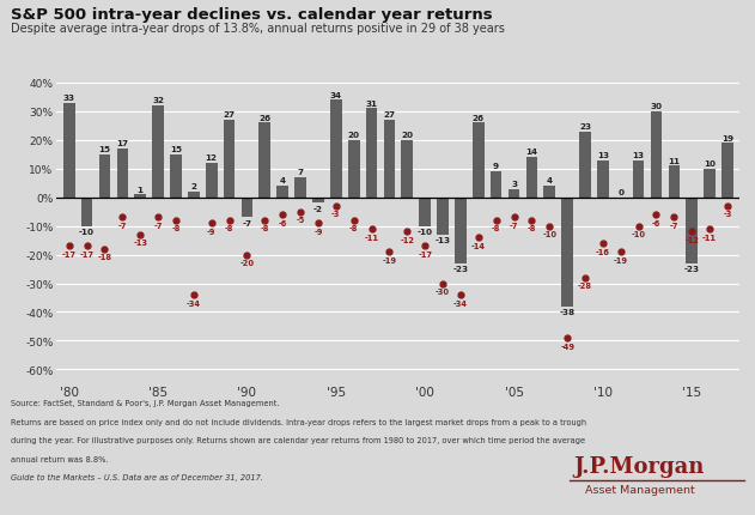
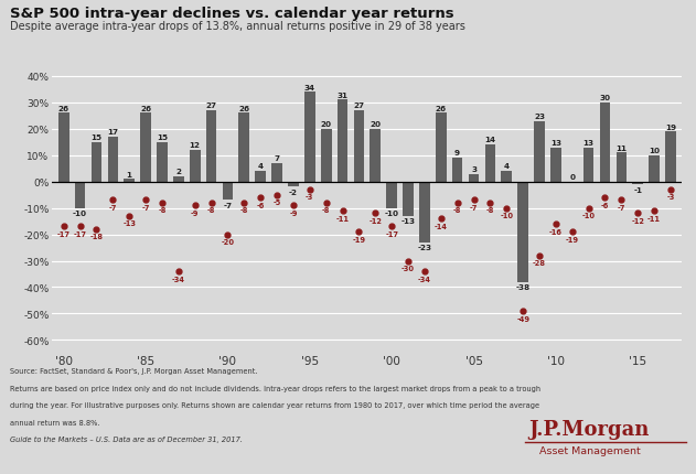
'80: 33 -> 26
'85: 32 -> 26
'15: -23 -> -1
